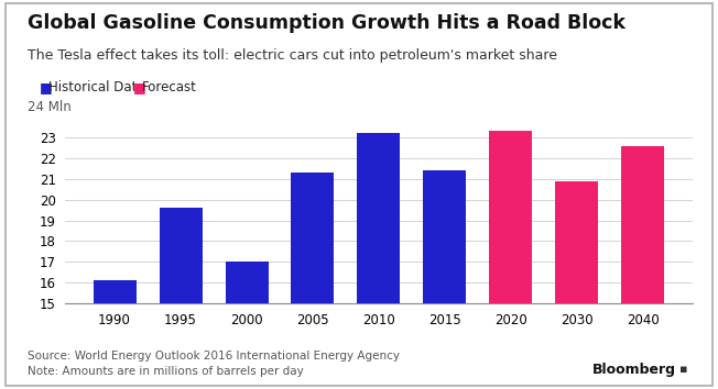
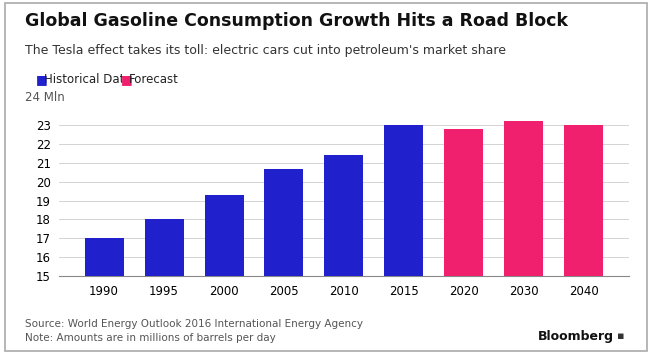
1990: 16.1 -> 17.0
1995: 19.6 -> 18.0
2000: 17.0 -> 19.3
2005: 21.3 -> 20.7
2010: 23.2 -> 21.4
2015: 21.4 -> 23.0
2020: 23.3 -> 22.8
2030: 20.9 -> 23.2
2040: 22.6 -> 23.0
